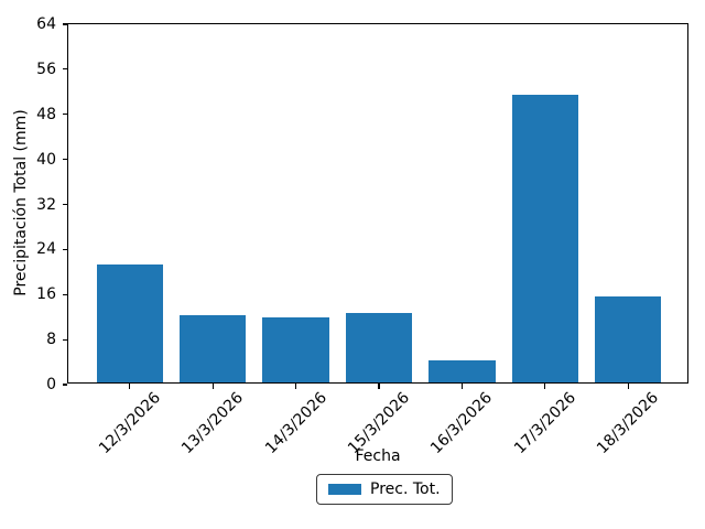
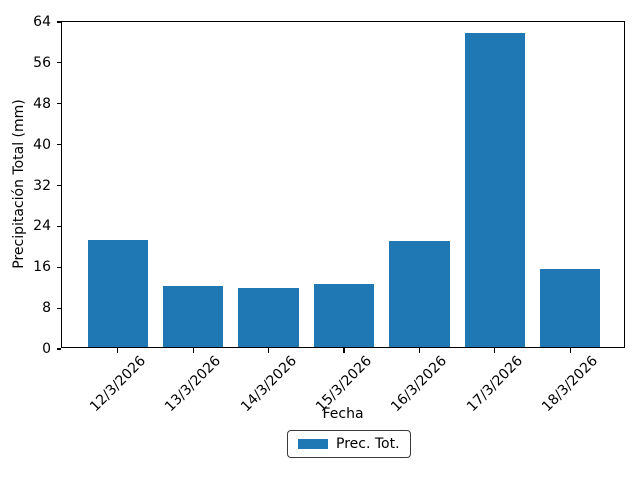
16/3/2026: 4 -> 21
17/3/2026: 51 -> 61
